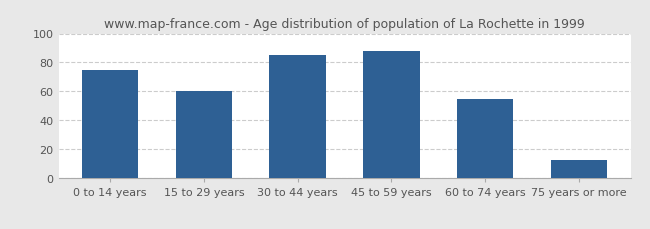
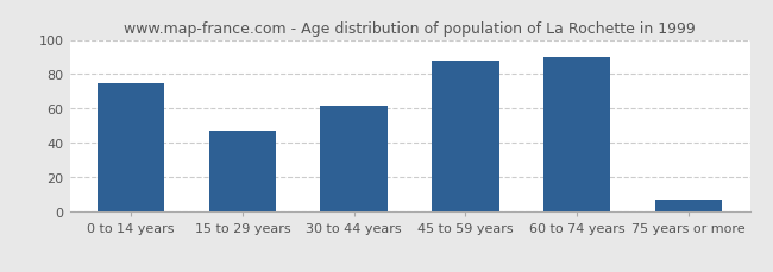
15 to 29 years: 60 -> 47
30 to 44 years: 85 -> 62
60 to 74 years: 55 -> 90
75 years or more: 13 -> 7
